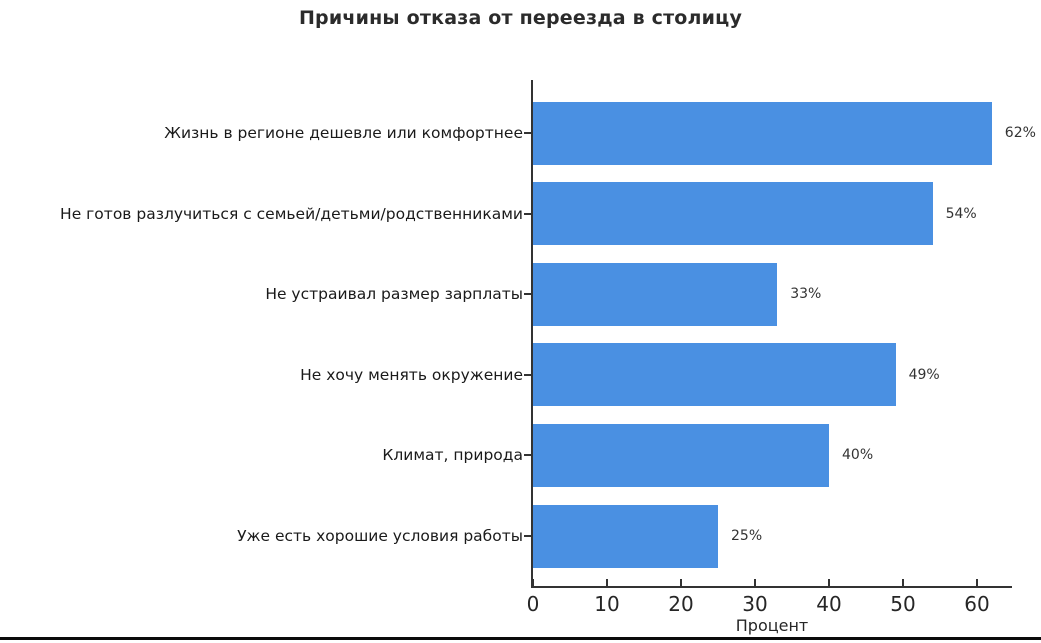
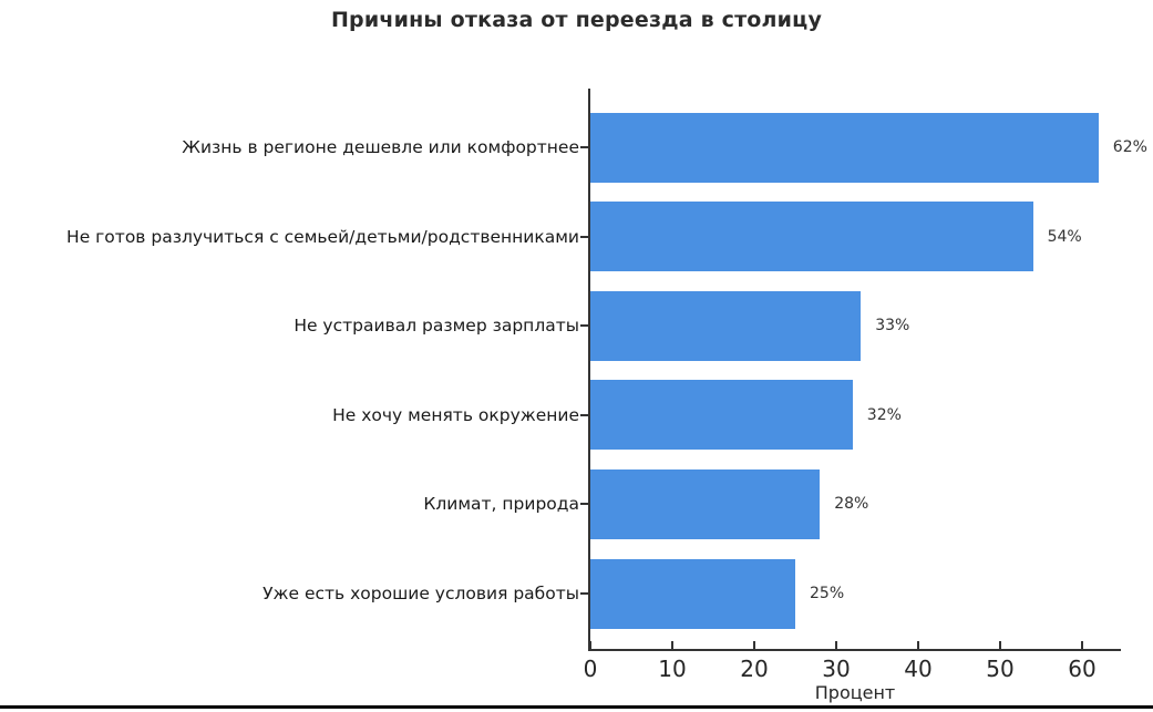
Не хочу менять окружение: 49% -> 32%
Климат, природа: 40% -> 28%
